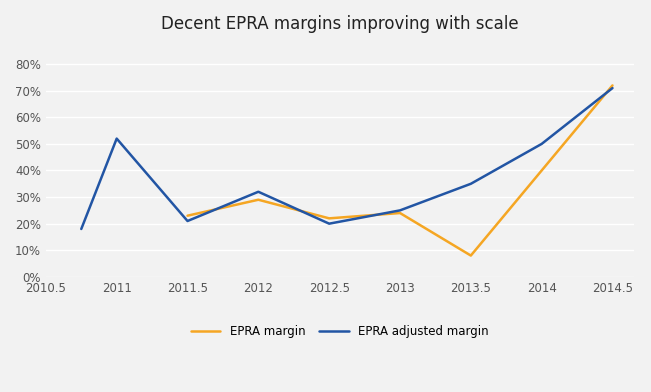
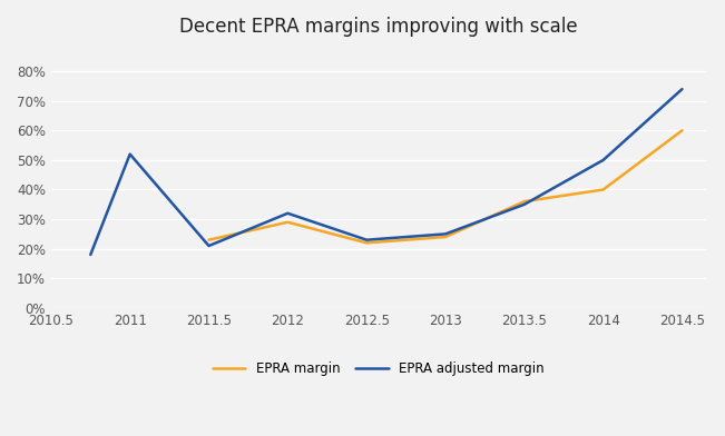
EPRA adjusted margin/2012.5: 20% -> 23%
EPRA margin/2013.5: 8% -> 36%
EPRA adjusted margin/2014.5: 71% -> 74%
EPRA margin/2014.5: 72% -> 60%
